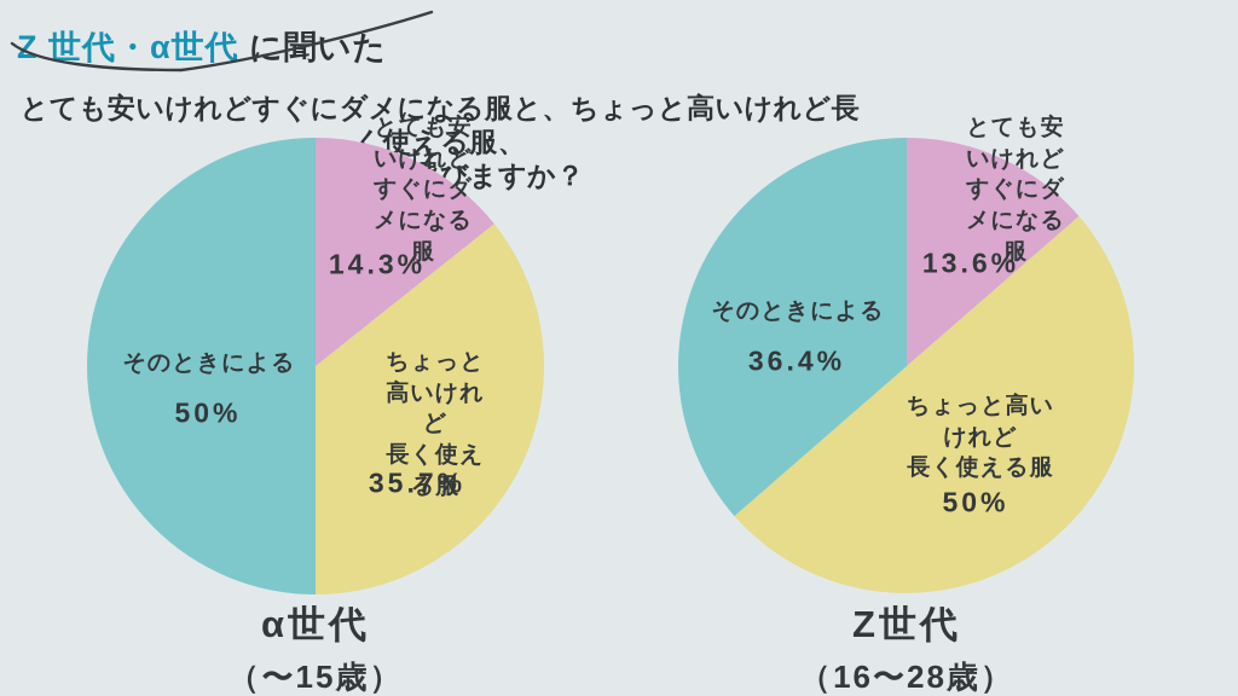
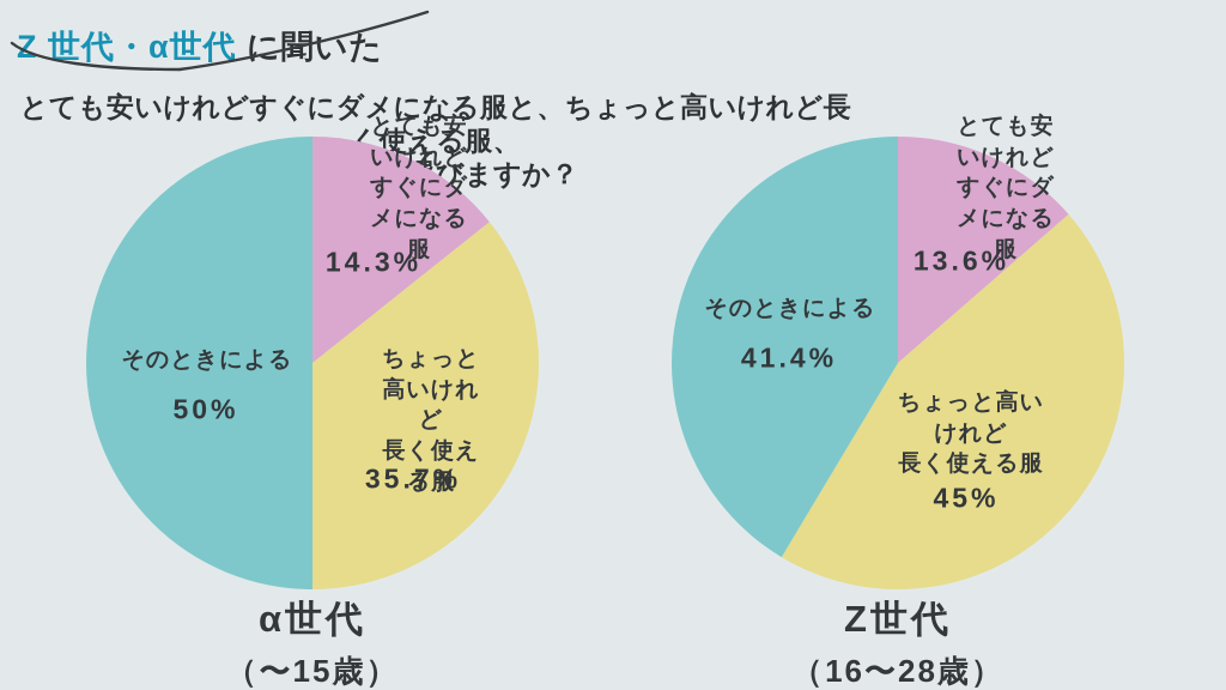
Z世代/ちょっと高いけれど 長く使える服: 50% -> 45%
Z世代/そのときによる: 36.4% -> 41.4%
